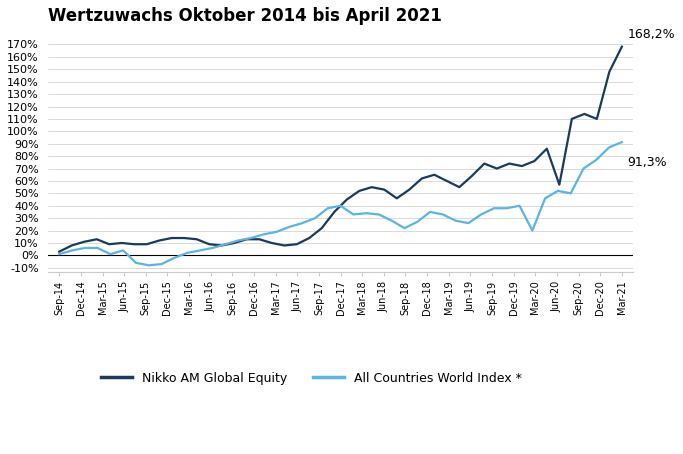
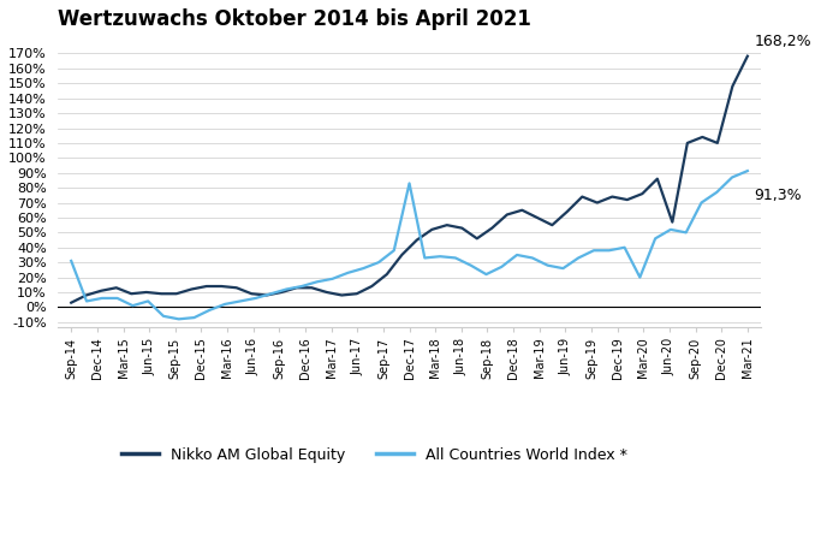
All Countries World Index */Sep-14: 1% -> 31%
All Countries World Index */Dec-17: 40% -> 83%
